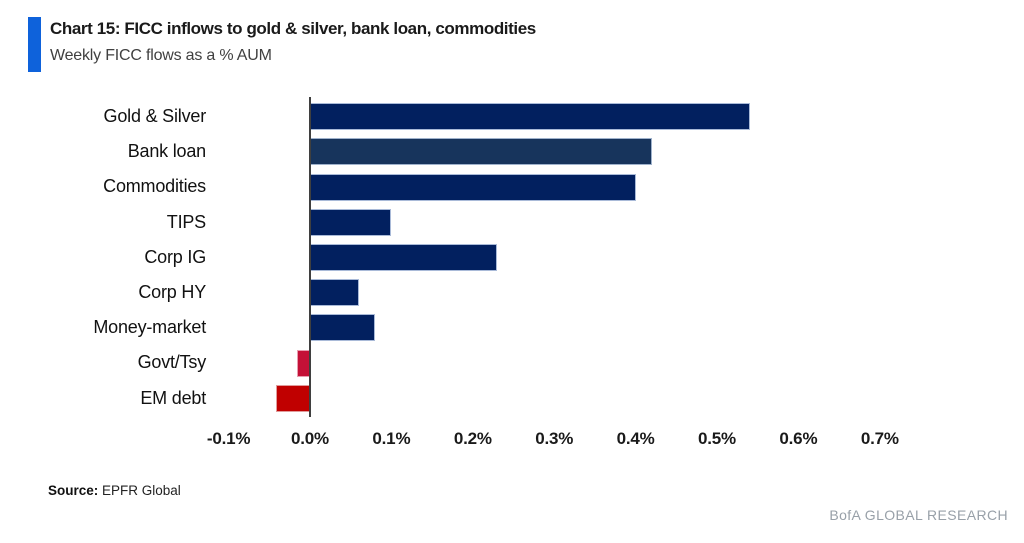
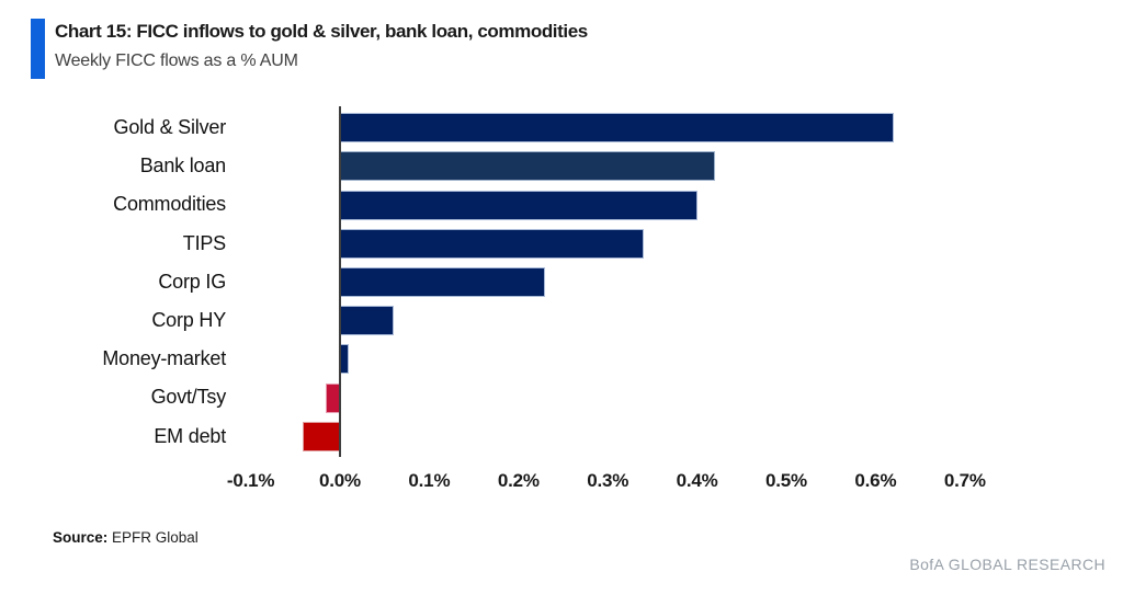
Gold & Silver: 0.54% -> 0.62%
TIPS: 0.10% -> 0.34%
Money-market: 0.08% -> 0.01%
